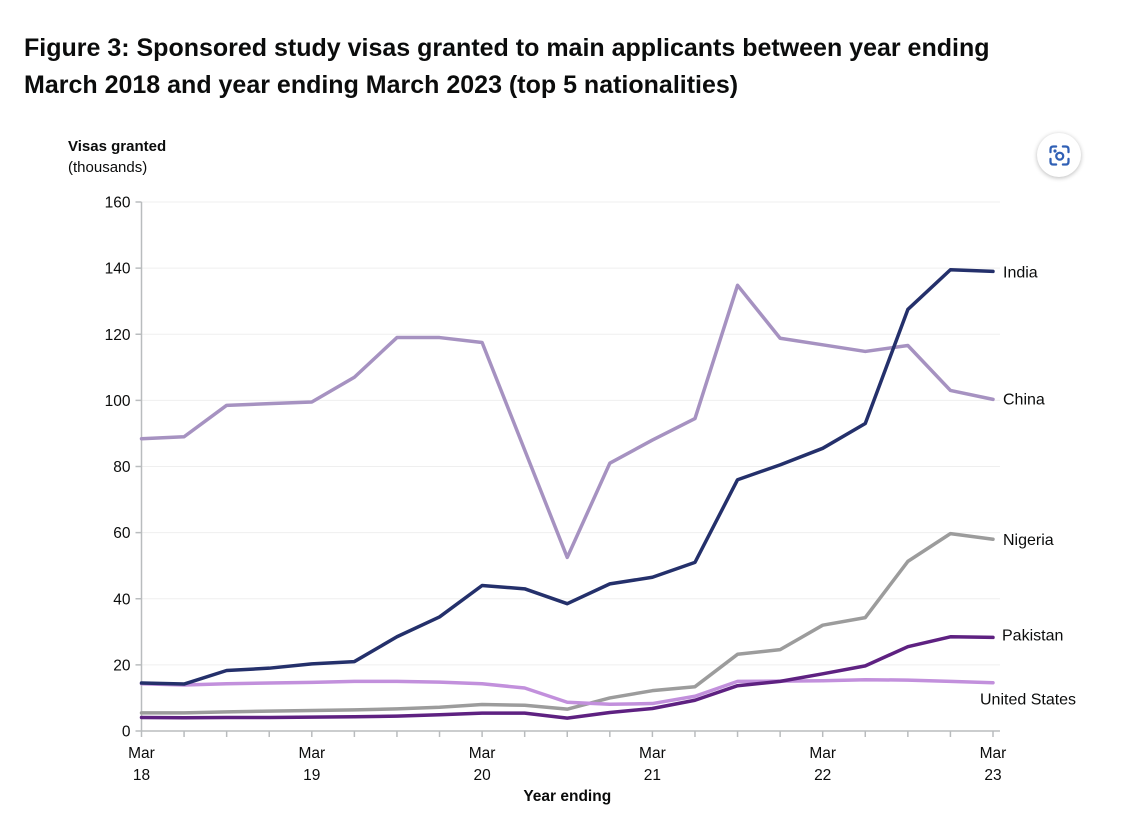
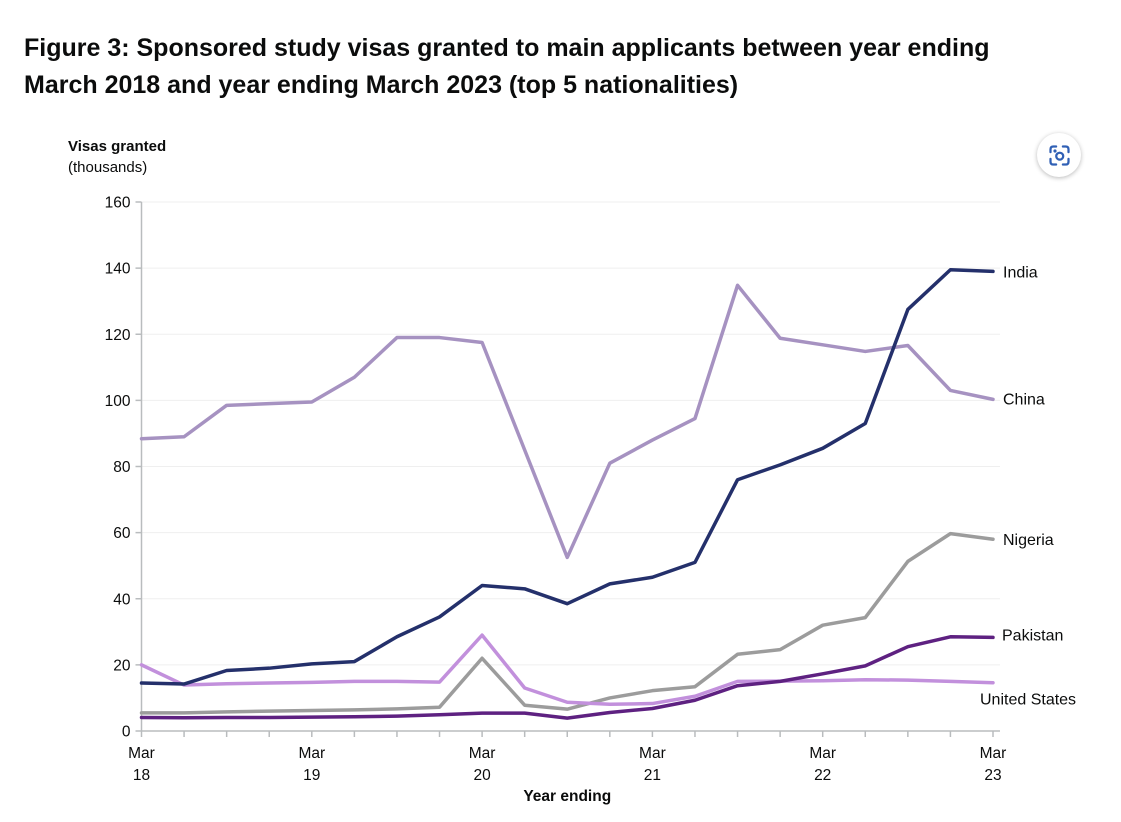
United States/Mar 18: 14 -> 20
Nigeria/Mar 20: 8 -> 22
United States/Mar 20: 14 -> 29
